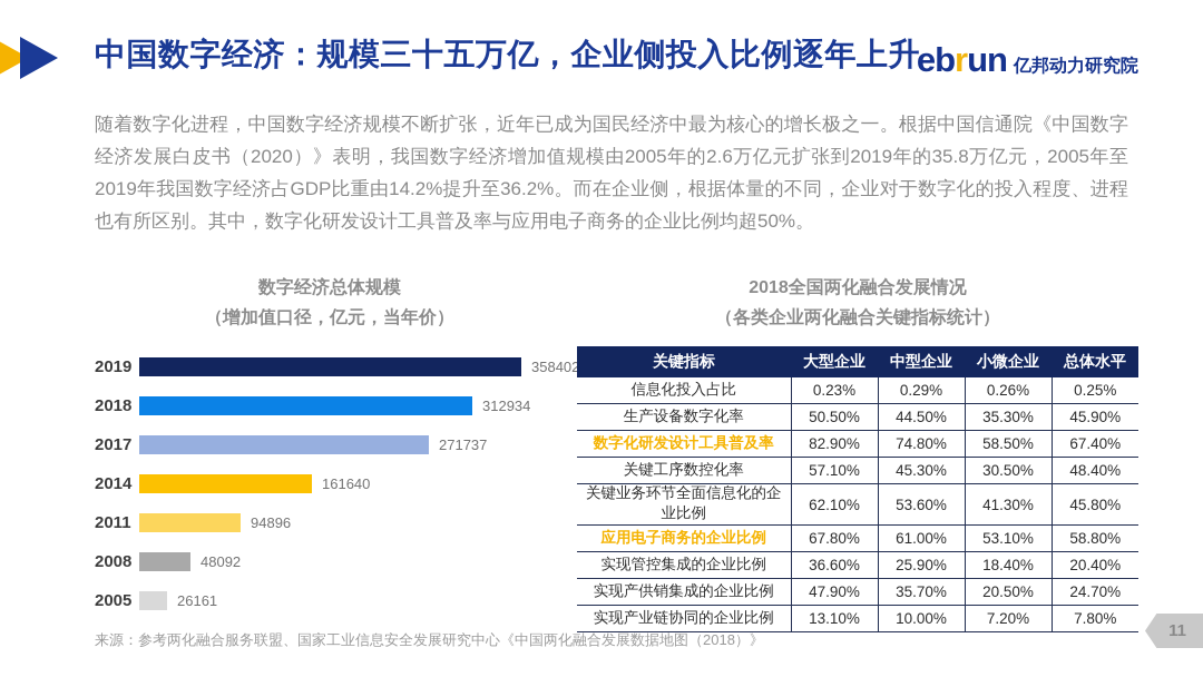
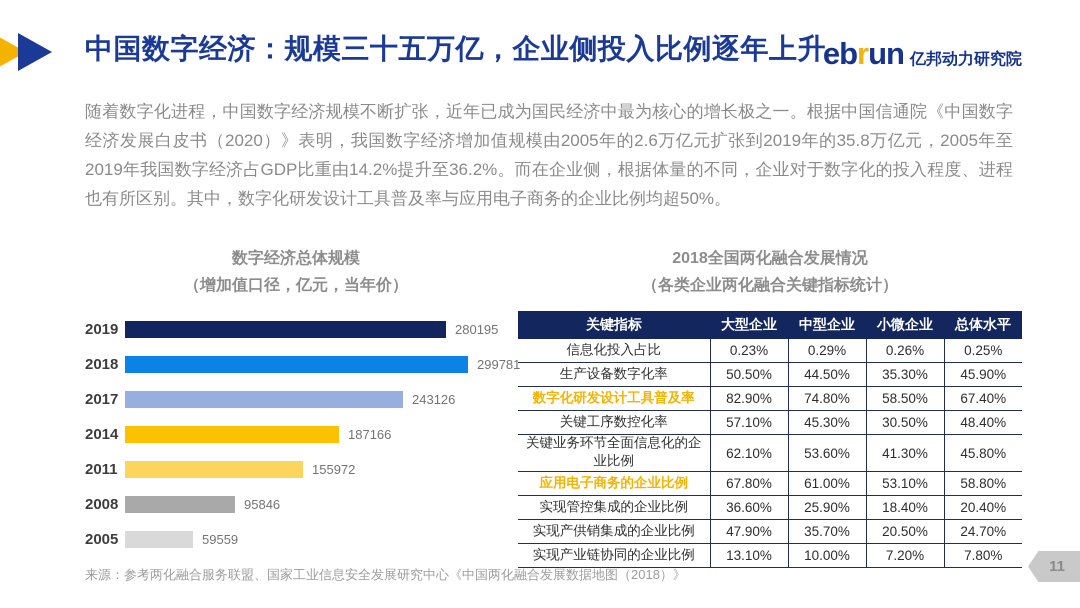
数字经济总体规模/2019: 358402 -> 280195
数字经济总体规模/2018: 312934 -> 299781
数字经济总体规模/2017: 271737 -> 243126
数字经济总体规模/2014: 161640 -> 187166
数字经济总体规模/2011: 94896 -> 155972
数字经济总体规模/2008: 48092 -> 95846
数字经济总体规模/2005: 26161 -> 59559
